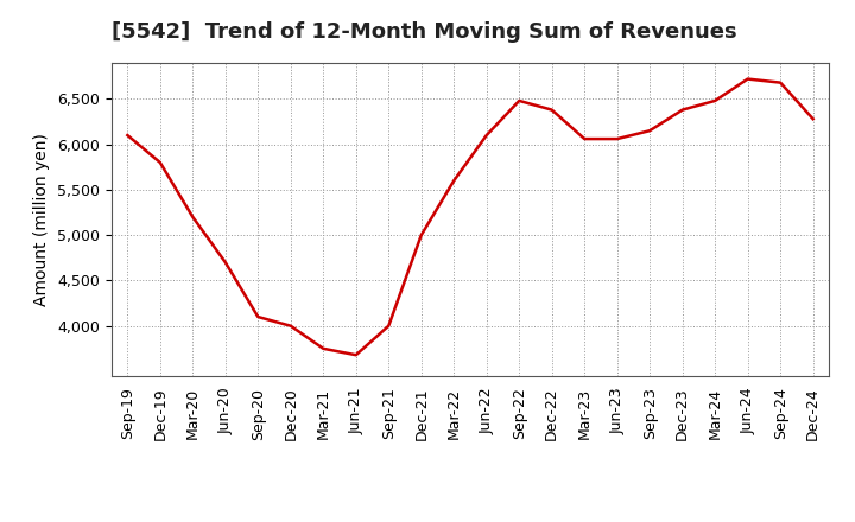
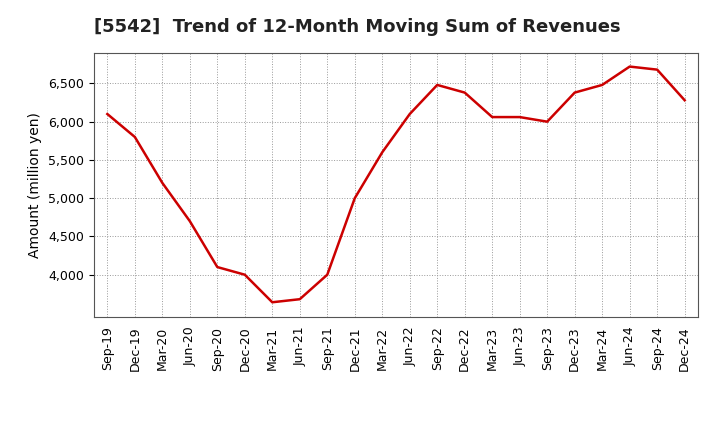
Mar-21: 3,750 -> 3,640
Sep-23: 6,150 -> 6,000
